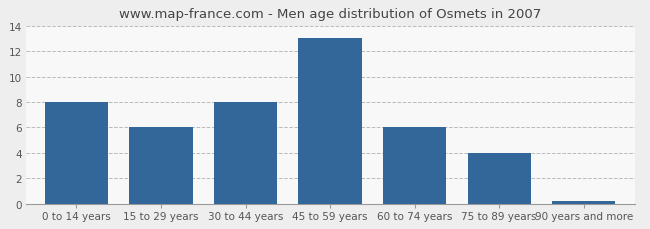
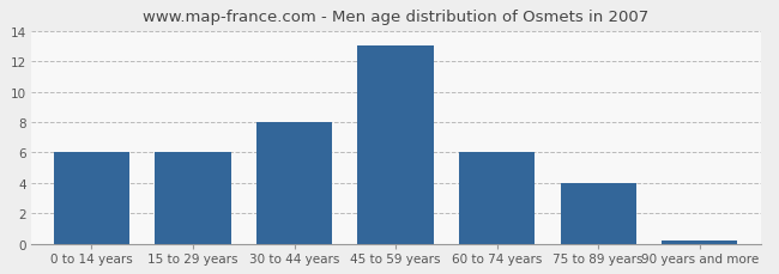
0 to 14 years: 8.0 -> 6.0
